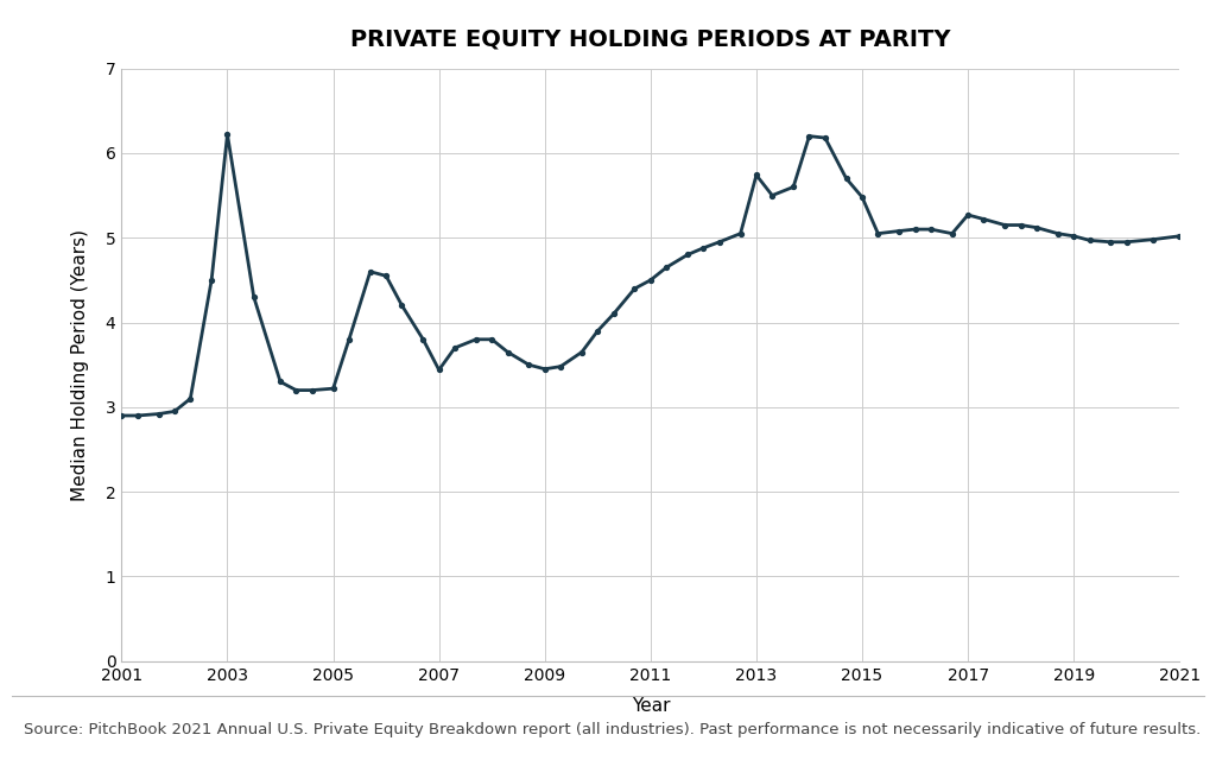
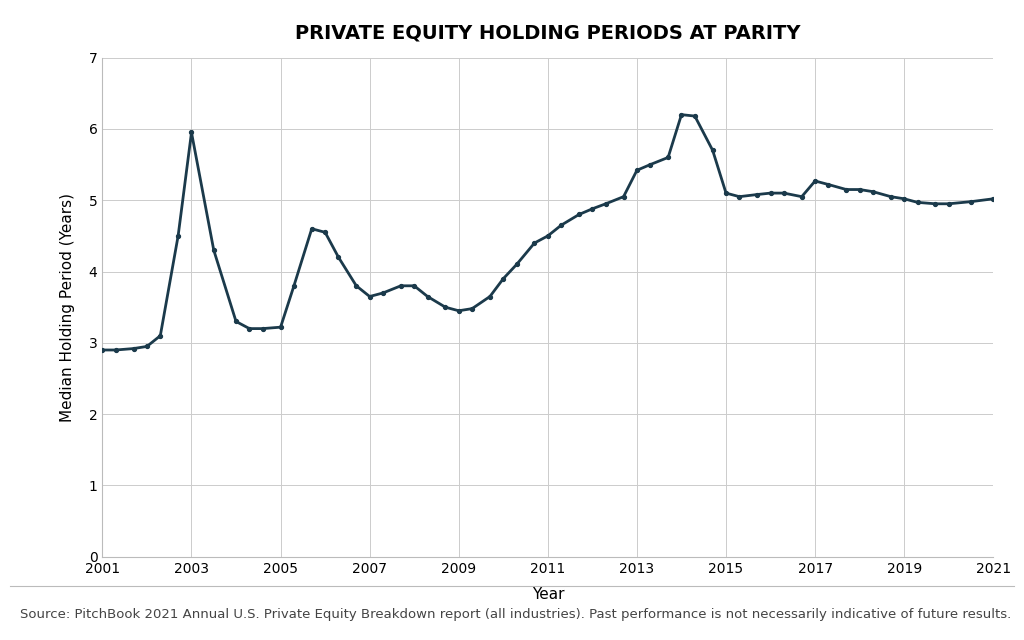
2003: 6.22 -> 5.95
2007: 3.44 -> 3.65
2013: 5.74 -> 5.42
2015: 5.48 -> 5.10
